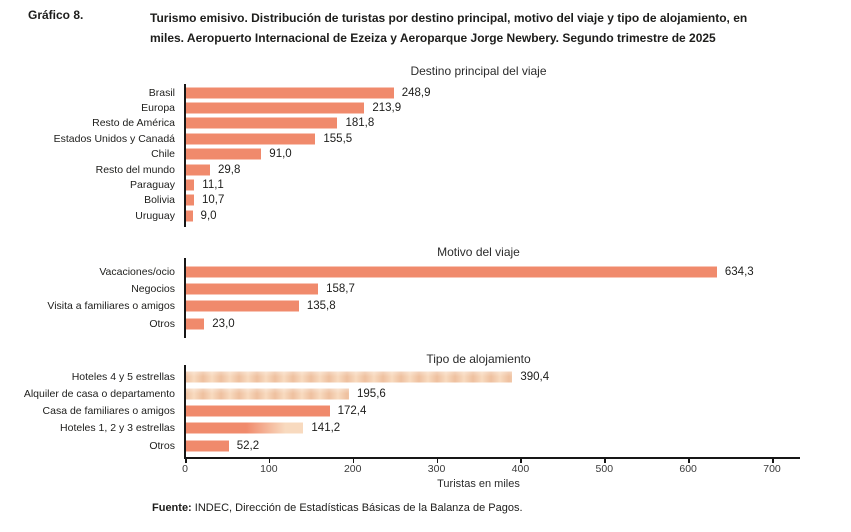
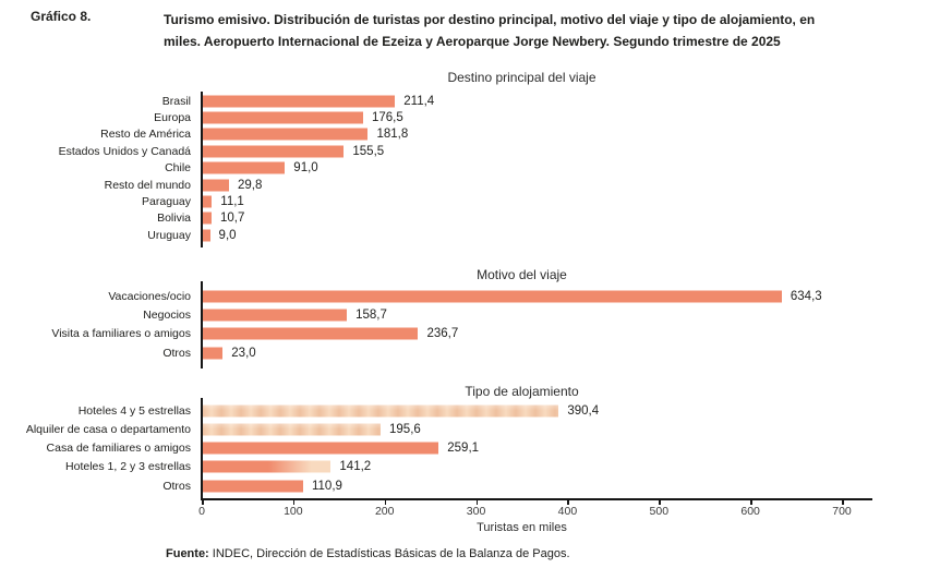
Destino principal del viaje/Brasil: 248,9 -> 211,4
Destino principal del viaje/Europa: 213,9 -> 176,5
Motivo del viaje/Visita a familiares o amigos: 135,8 -> 236,7
Tipo de alojamiento/Casa de familiares o amigos: 172,4 -> 259,1
Tipo de alojamiento/Otros: 52,2 -> 110,9
